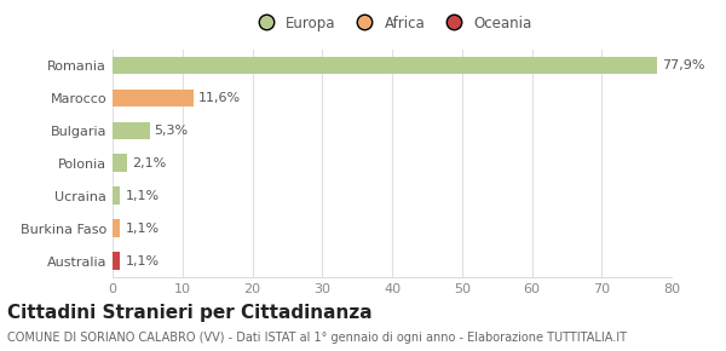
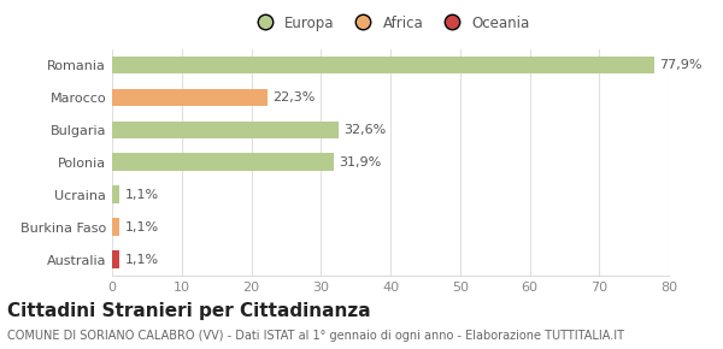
Marocco: 11,6% -> 22,3%
Bulgaria: 5,3% -> 32,6%
Polonia: 2,1% -> 31,9%
